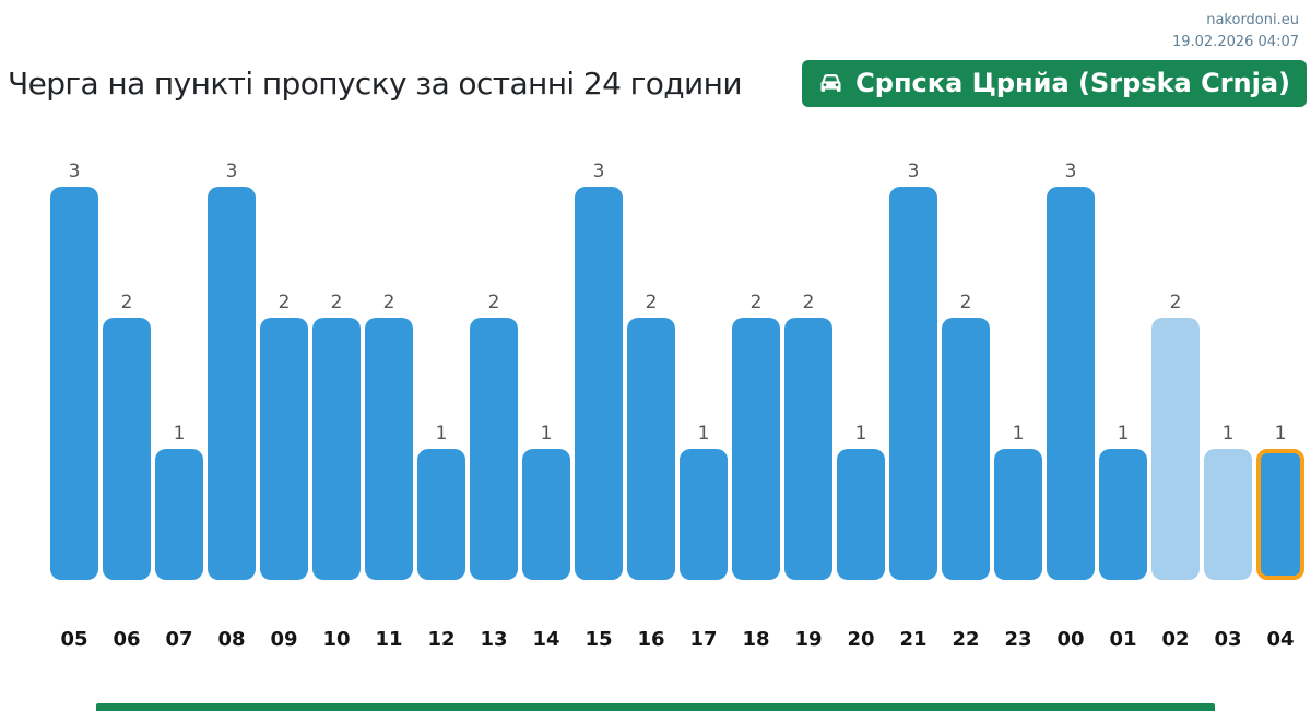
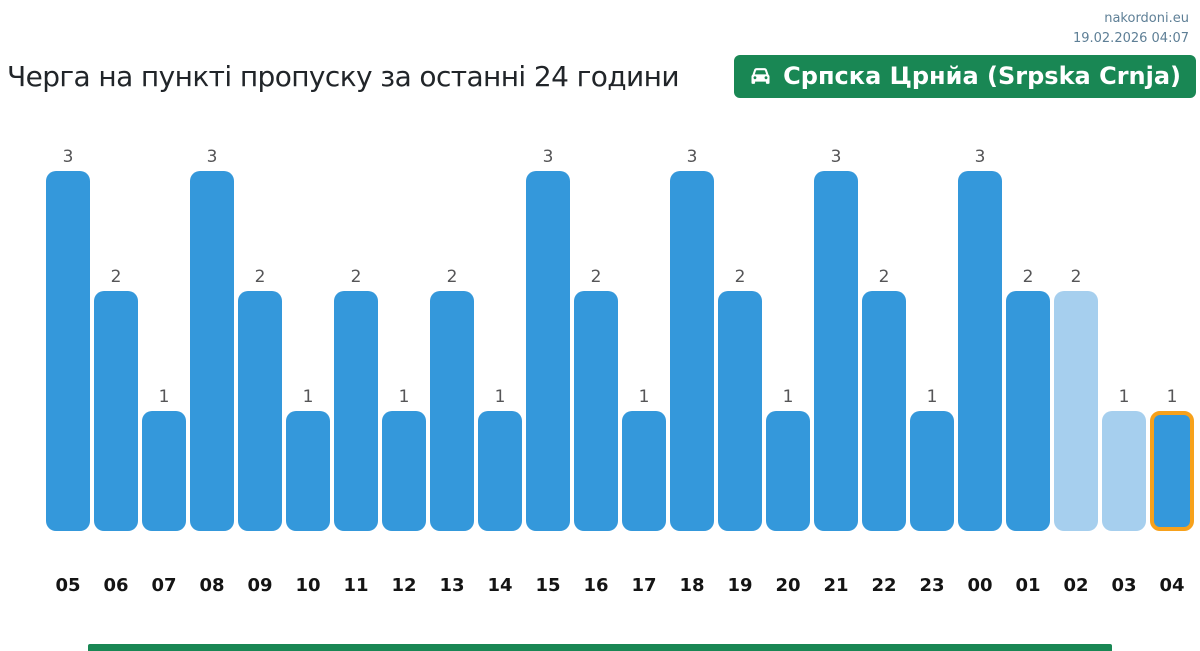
10: 2 -> 1
18: 2 -> 3
01: 1 -> 2
